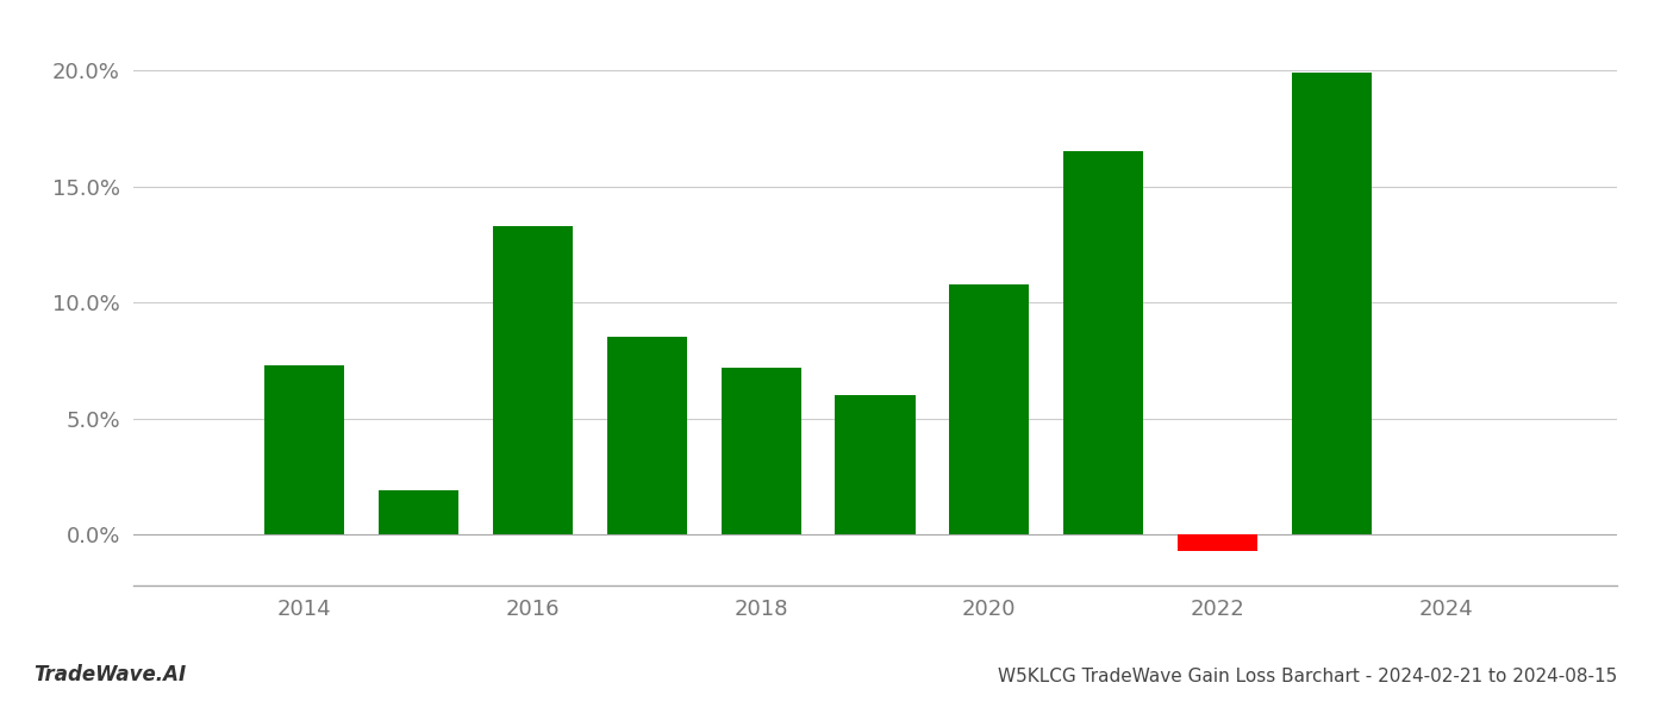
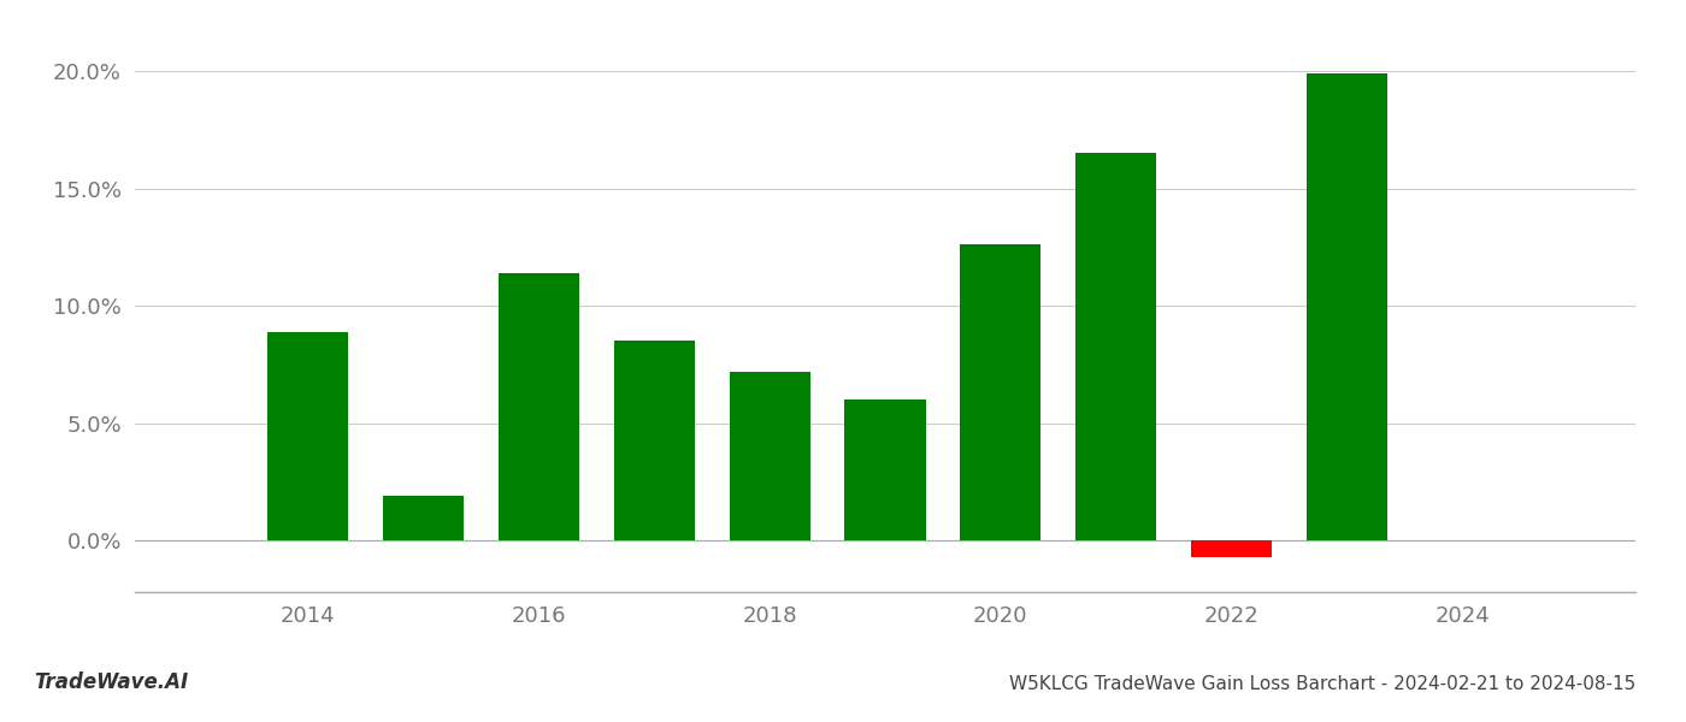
2014: 7.3% -> 8.9%
2016: 13.3% -> 11.4%
2020: 10.8% -> 12.6%
